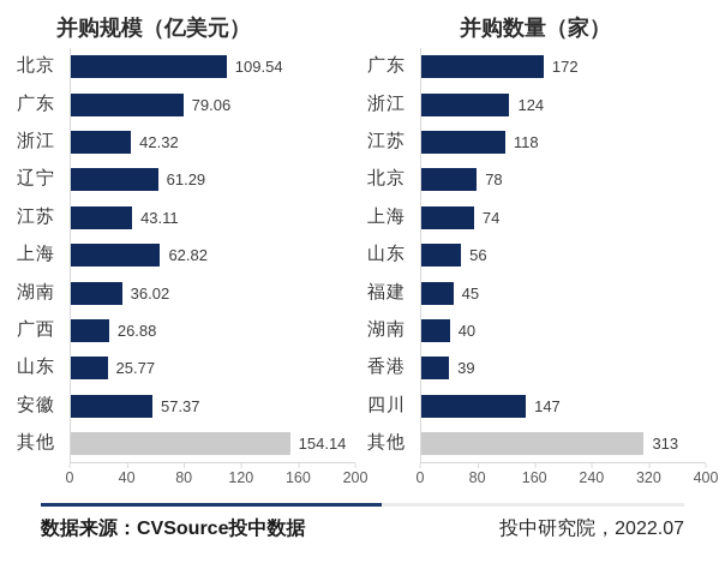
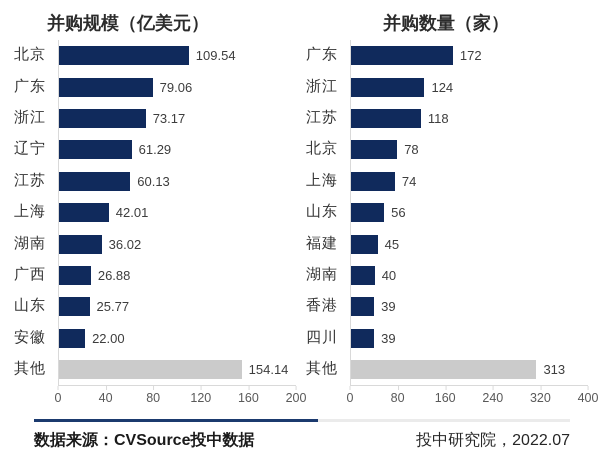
并购规模（亿美元）/浙江: 42.32 -> 73.17
并购规模（亿美元）/江苏: 43.11 -> 60.13
并购规模（亿美元）/上海: 62.82 -> 42.01
并购规模（亿美元）/安徽: 57.37 -> 22.00
并购数量（家）/四川: 147 -> 39
